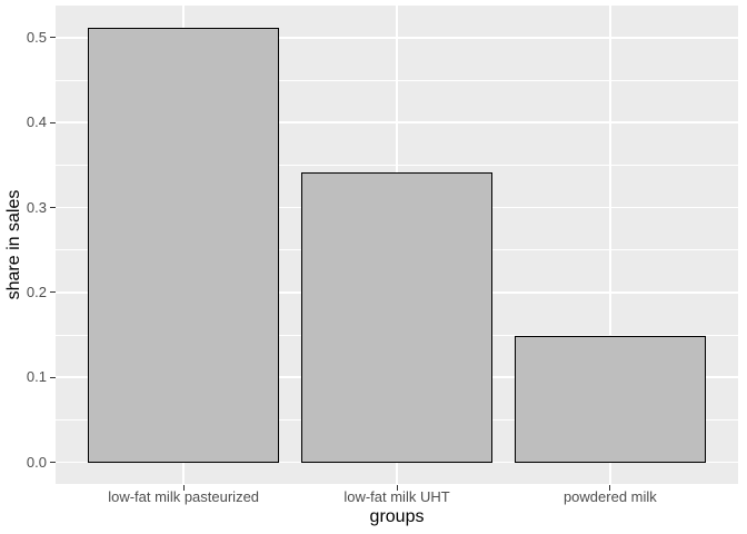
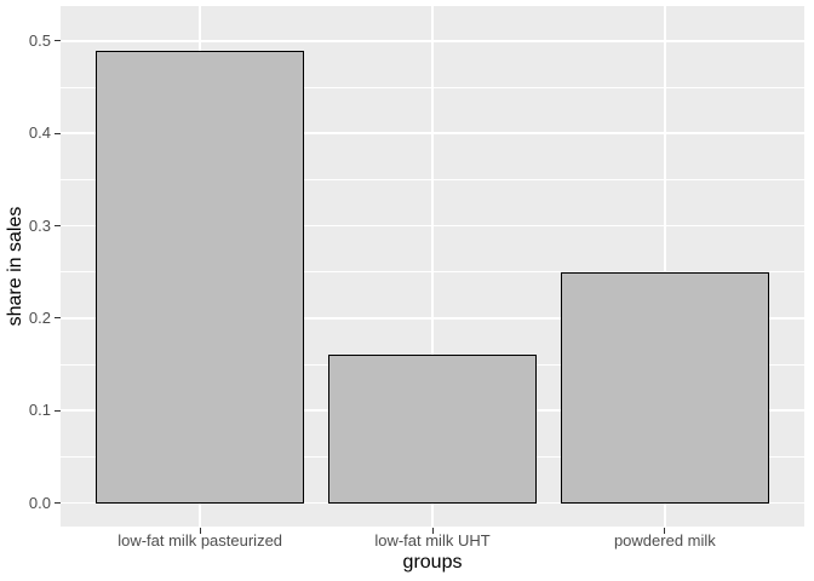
low-fat milk pasteurized: 0.51 -> 0.49
low-fat milk UHT: 0.34 -> 0.16
powdered milk: 0.15 -> 0.25
